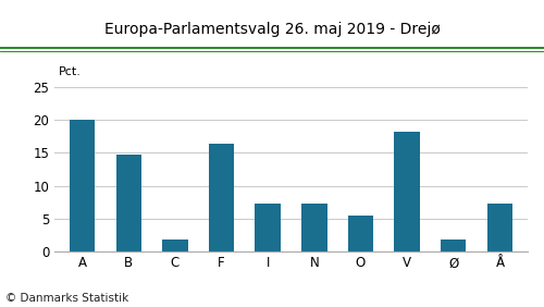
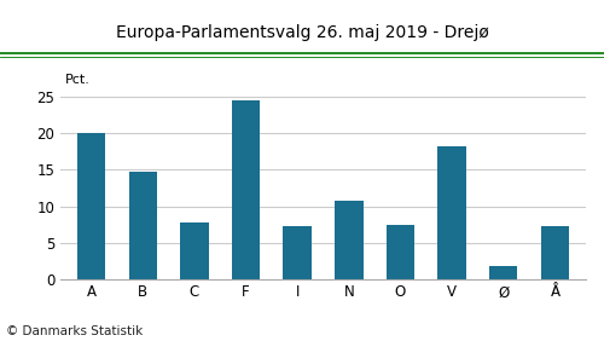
C: 1.8 -> 7.8
F: 16.4 -> 24.4
N: 7.3 -> 10.8
O: 5.5 -> 7.4
